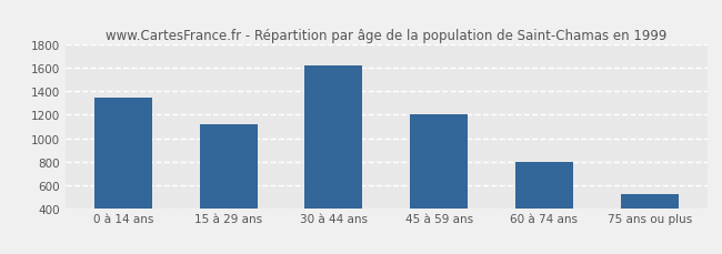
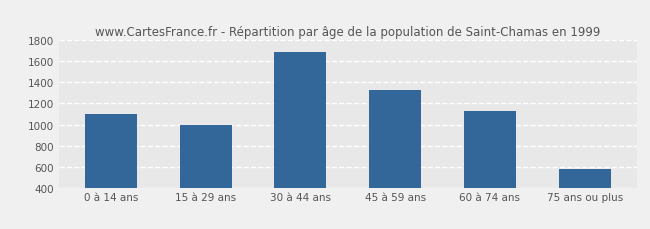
0 à 14 ans: 1340 -> 1100
15 à 29 ans: 1120 -> 1000
30 à 44 ans: 1620 -> 1690
45 à 59 ans: 1200 -> 1330
60 à 74 ans: 800 -> 1130
75 ans ou plus: 520 -> 580
